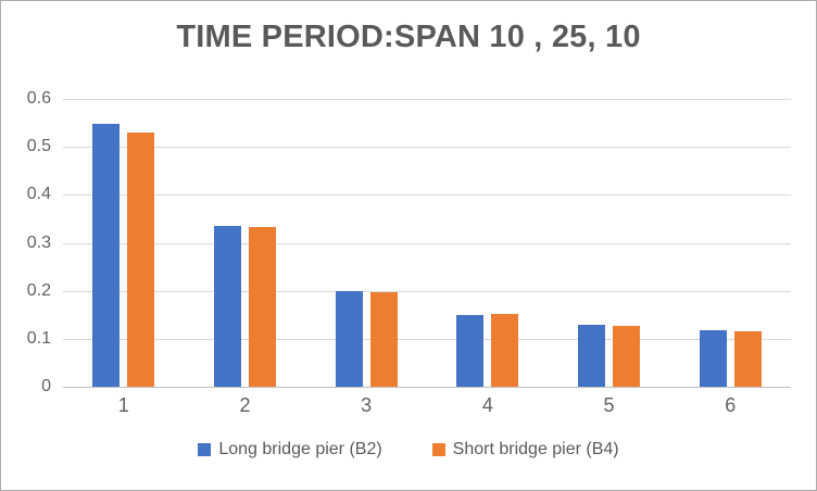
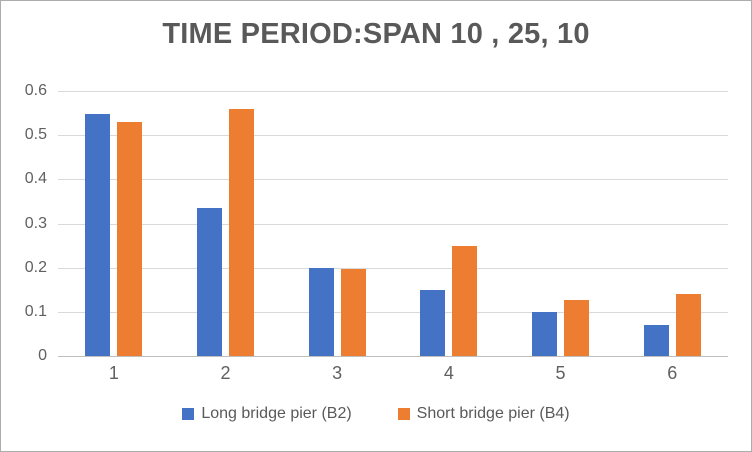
Short bridge pier (B4)/2: 0.33 -> 0.56
Short bridge pier (B4)/4: 0.15 -> 0.25
Long bridge pier (B2)/5: 0.13 -> 0.10
Long bridge pier (B2)/6: 0.12 -> 0.07
Short bridge pier (B4)/6: 0.12 -> 0.14
